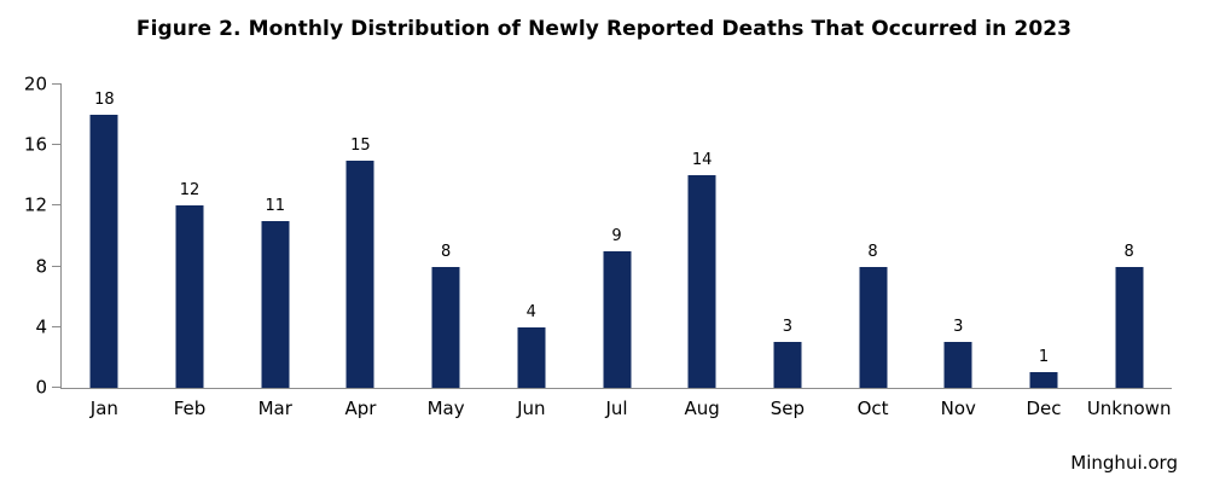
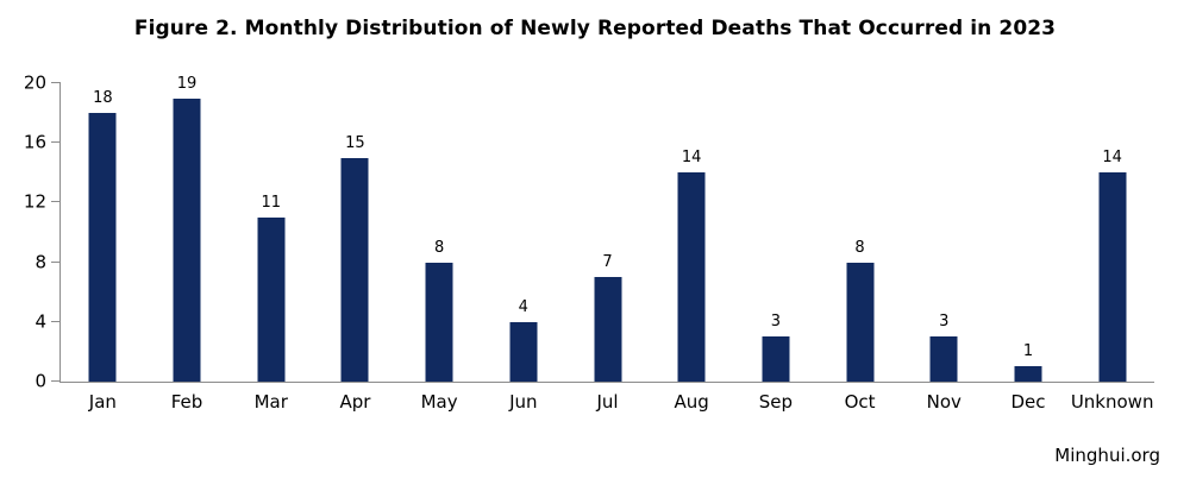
Feb: 12 -> 19
Jul: 9 -> 7
Unknown: 8 -> 14
